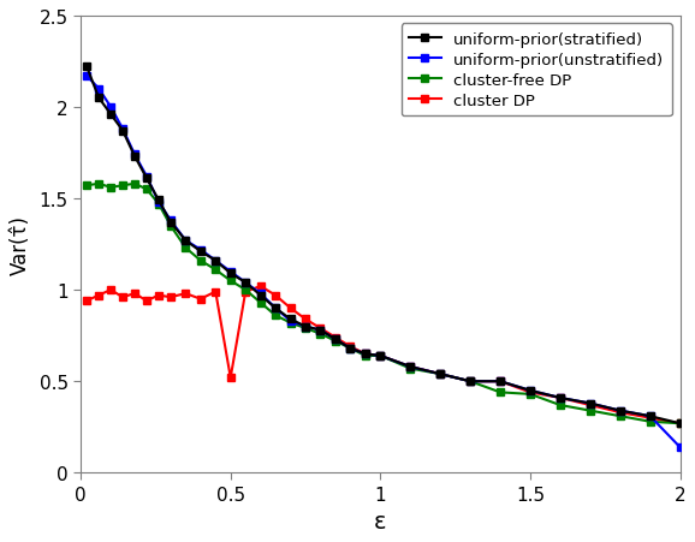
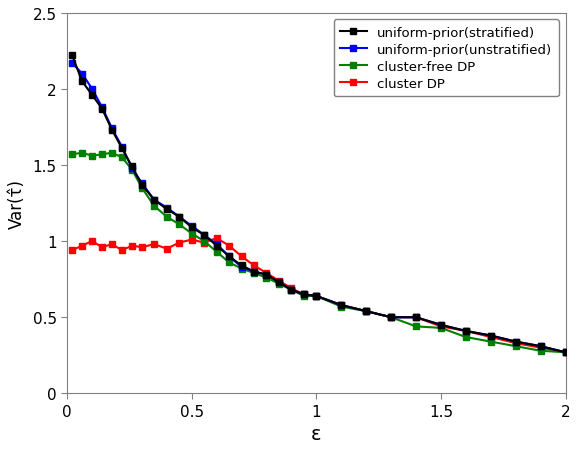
cluster DP/0.5: 0.52 -> 1.01
uniform-prior(unstratified)/2: 0.14 -> 0.27
